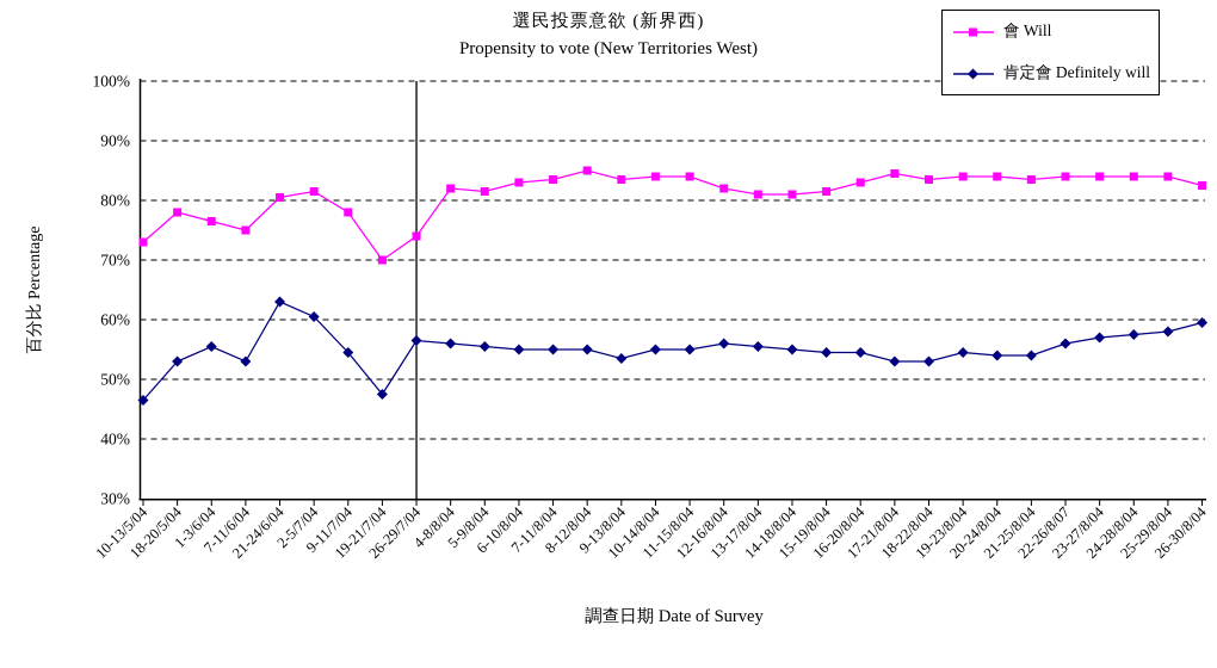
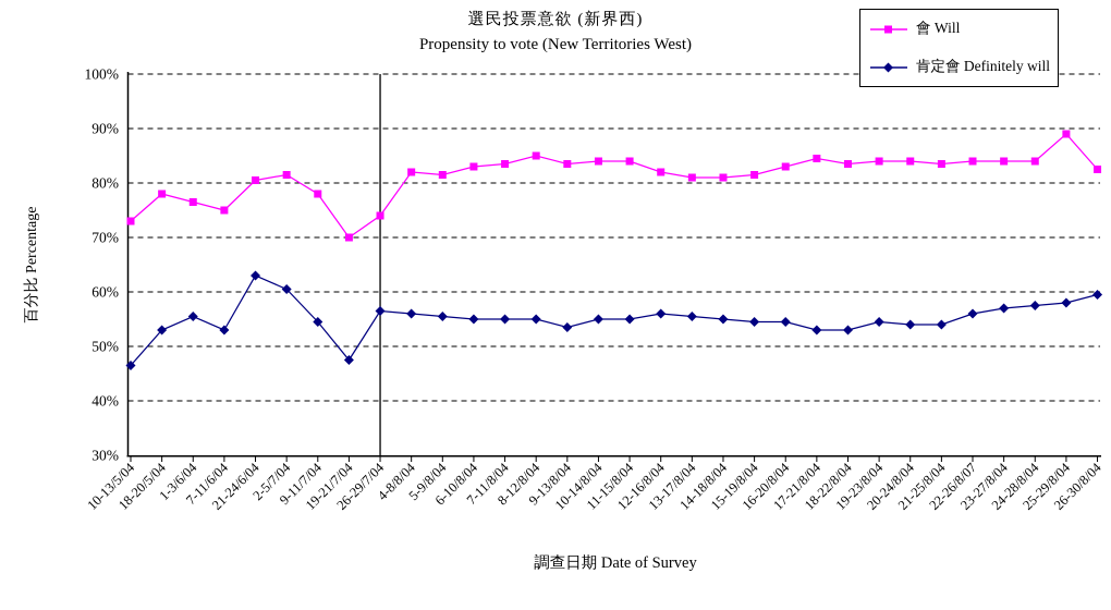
會 Will/25-29/8/04: 84% -> 89%
